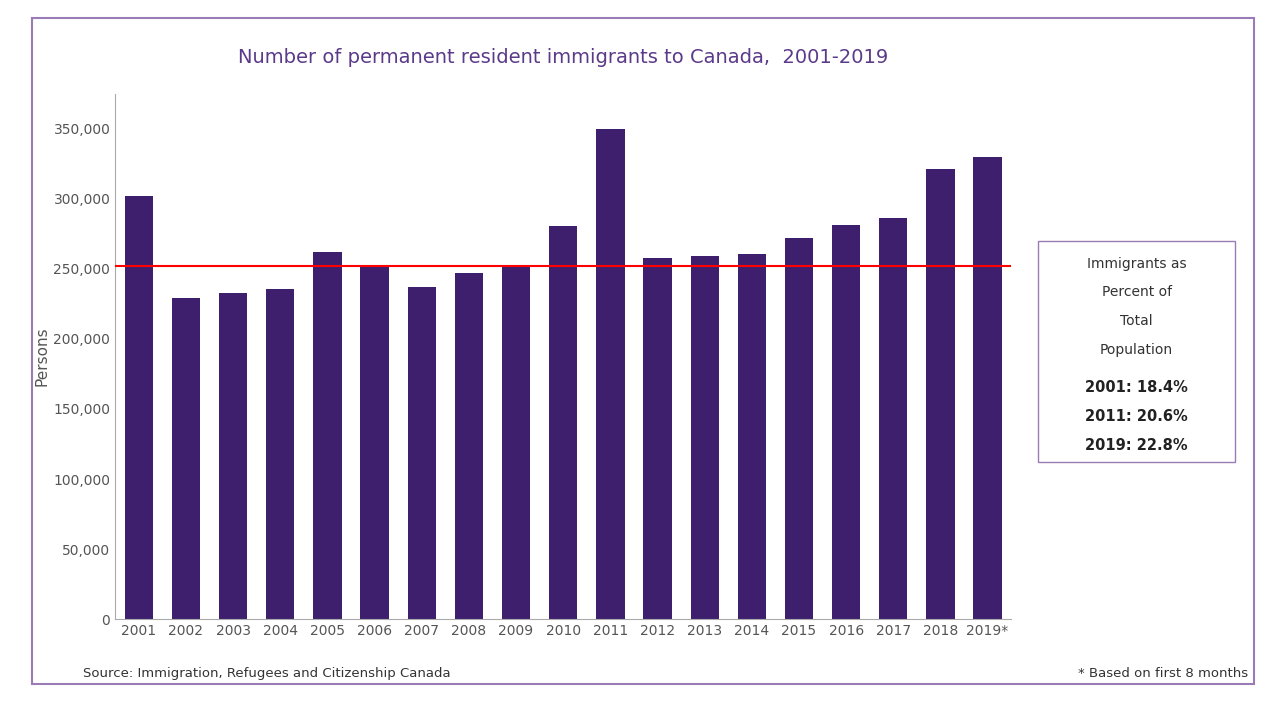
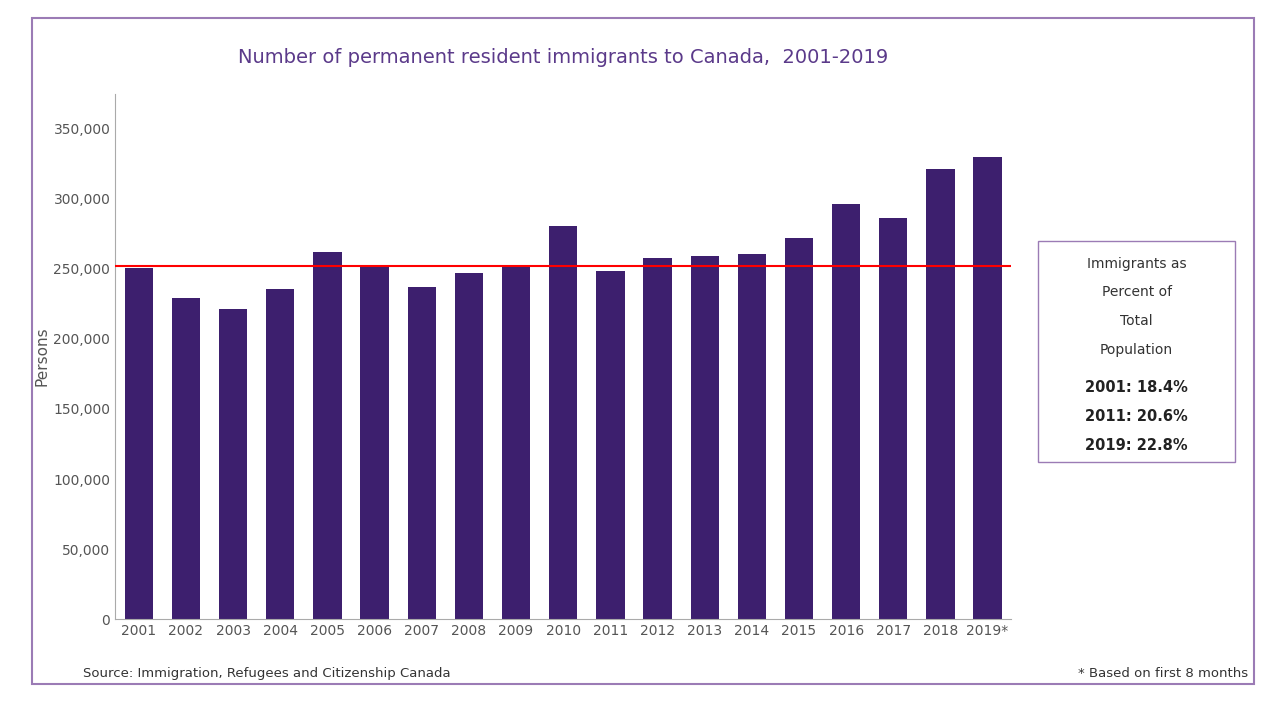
2001: 302,000 -> 251,000
2003: 233,000 -> 221,000
2011: 350,000 -> 249,000
2016: 281,000 -> 296,000
